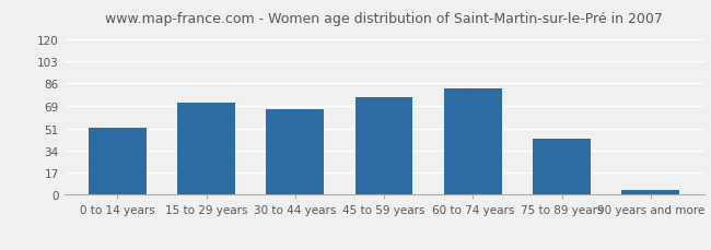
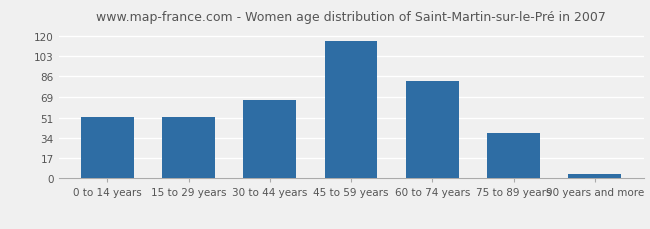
15 to 29 years: 71 -> 52
45 to 59 years: 75 -> 116
75 to 89 years: 43 -> 38
